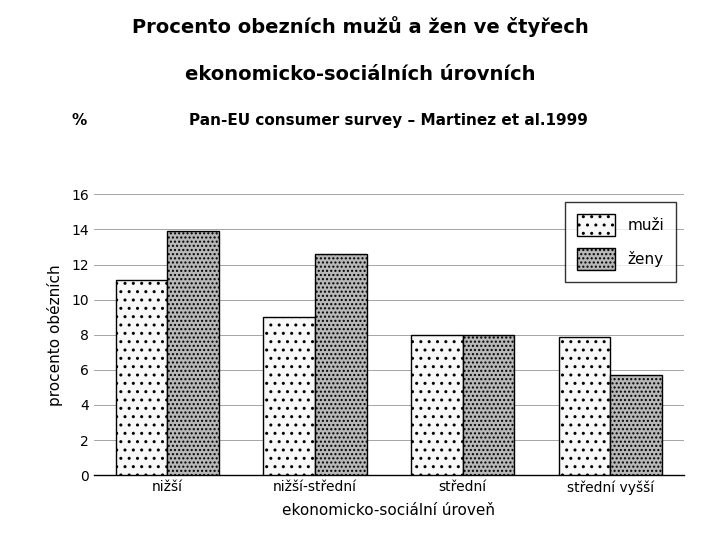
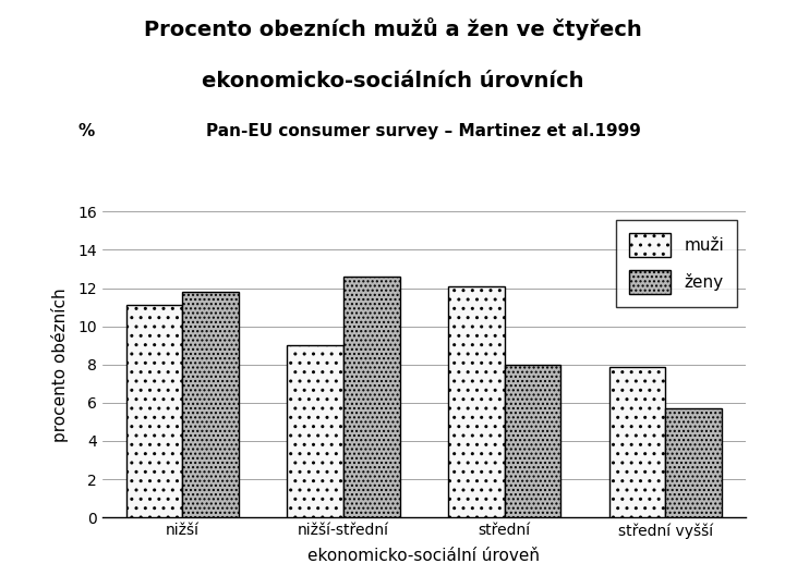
ženy/nižší: 13.9 -> 11.8
muži/střední: 8.0 -> 12.1
